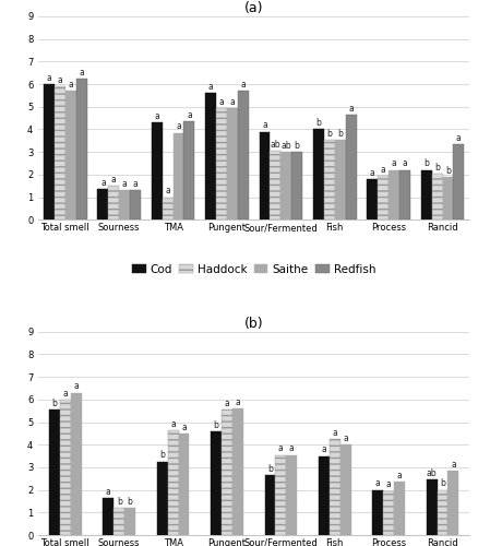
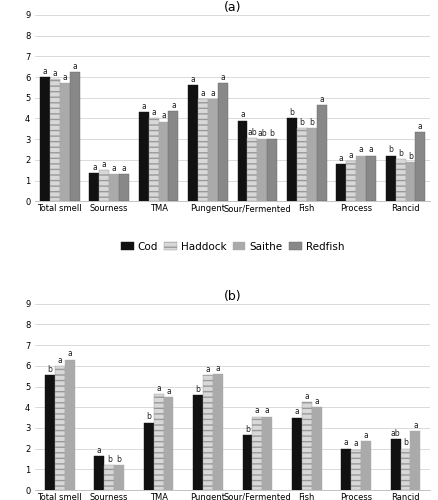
(a)/Haddock/TMA: 1.00 -> 4.00
